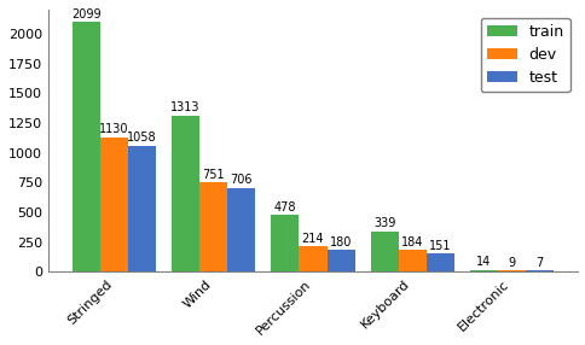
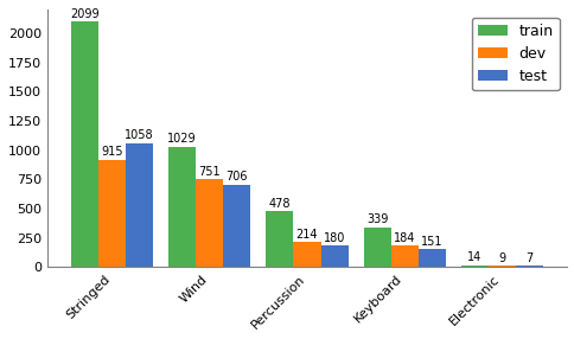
dev/Stringed: 1130 -> 915
train/Wind: 1313 -> 1029
